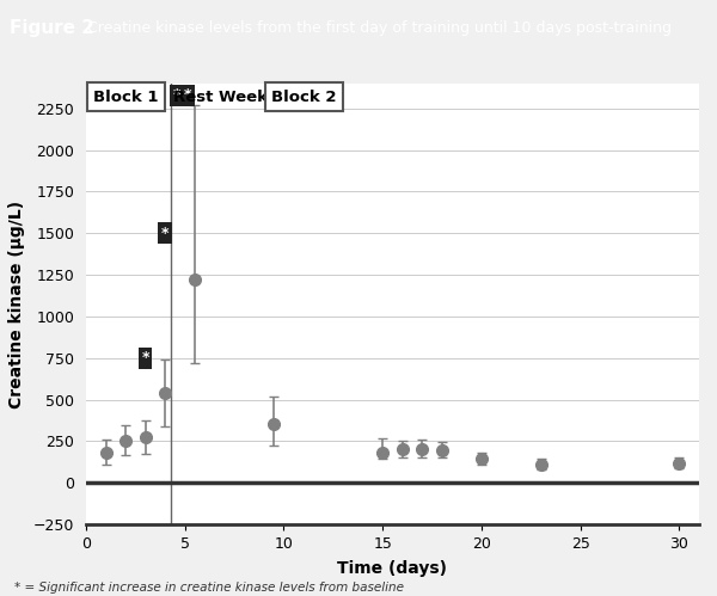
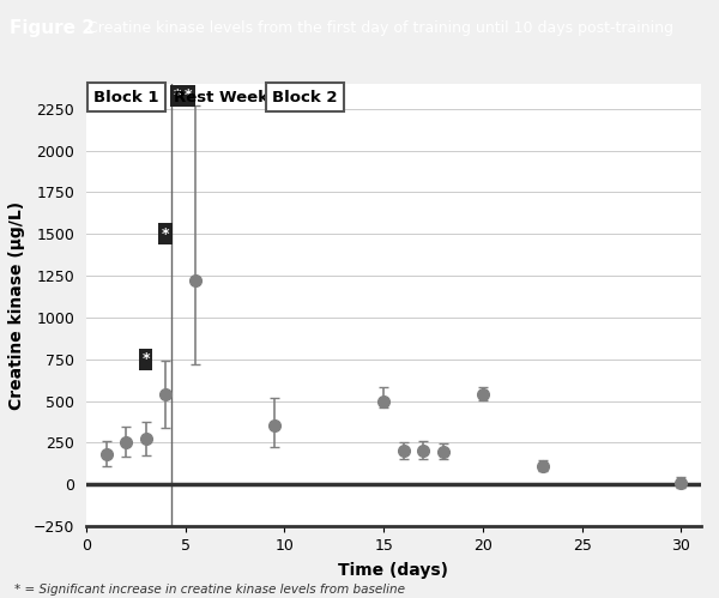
15: 180 -> 500
20: 140 -> 540
30: 120 -> 10
